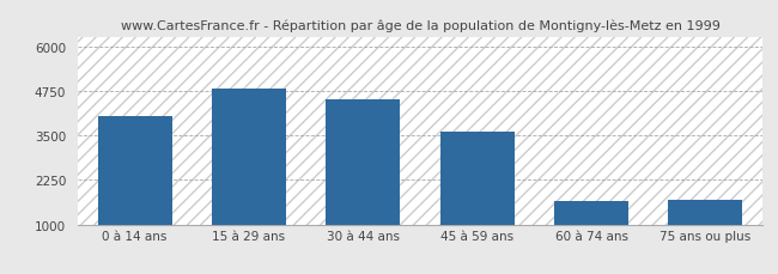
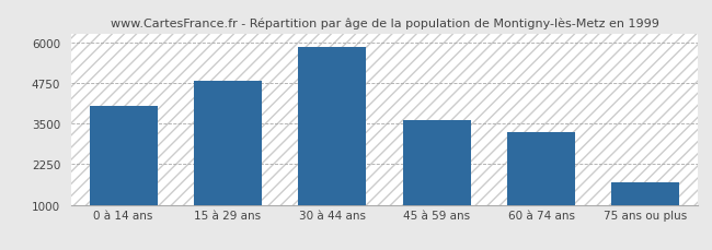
30 à 44 ans: 4500 -> 5870
60 à 74 ans: 1650 -> 3230
